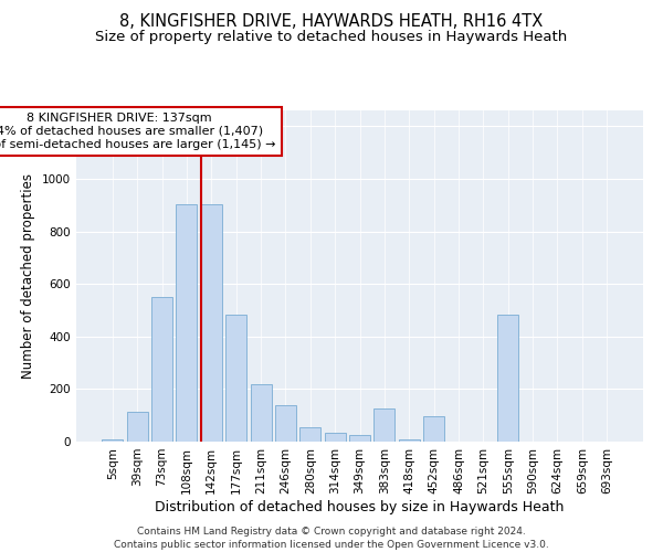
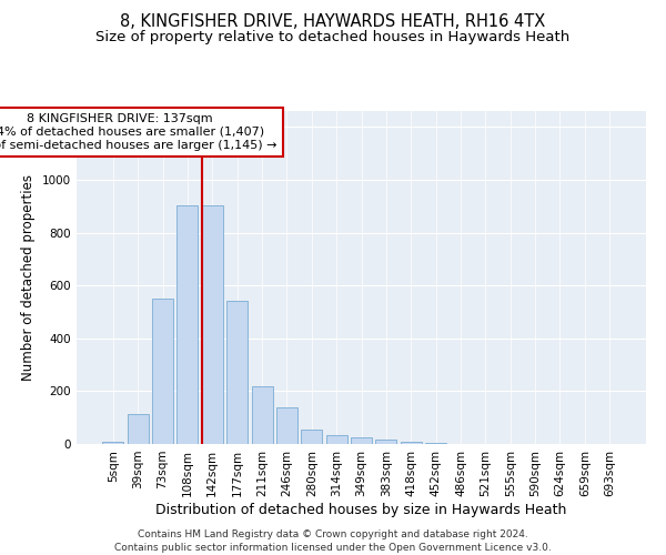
177sqm: 485 -> 540
383sqm: 125 -> 15
452sqm: 95 -> 5
555sqm: 485 -> 1
